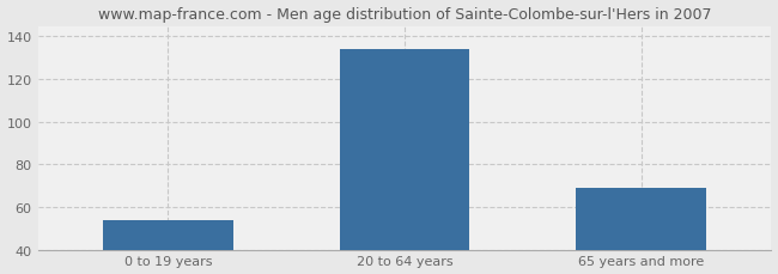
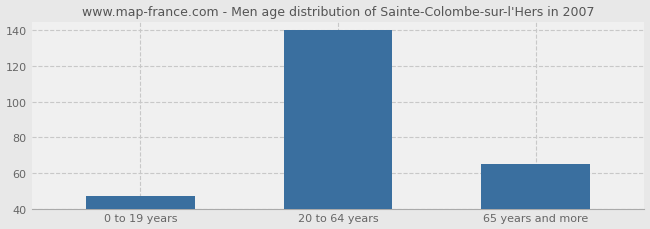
0 to 19 years: 54 -> 47
20 to 64 years: 134 -> 140
65 years and more: 69 -> 65
